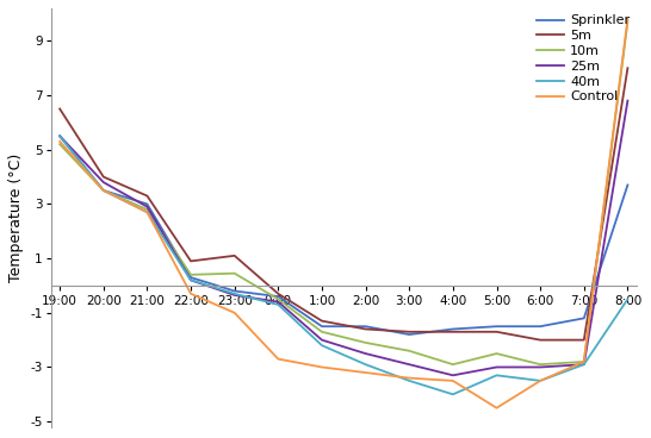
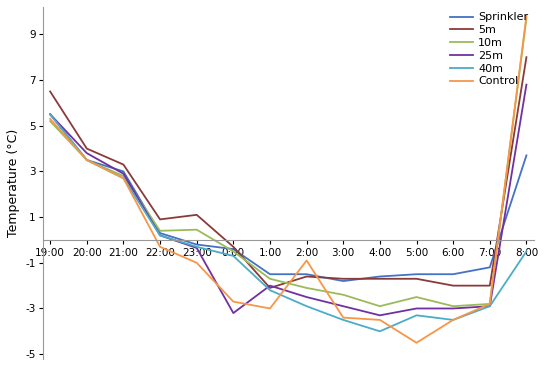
25m/0:00: -0.60 -> -3.20
5m/1:00: -1.3 -> -2.1
Control/2:00: -3.2 -> -0.9
